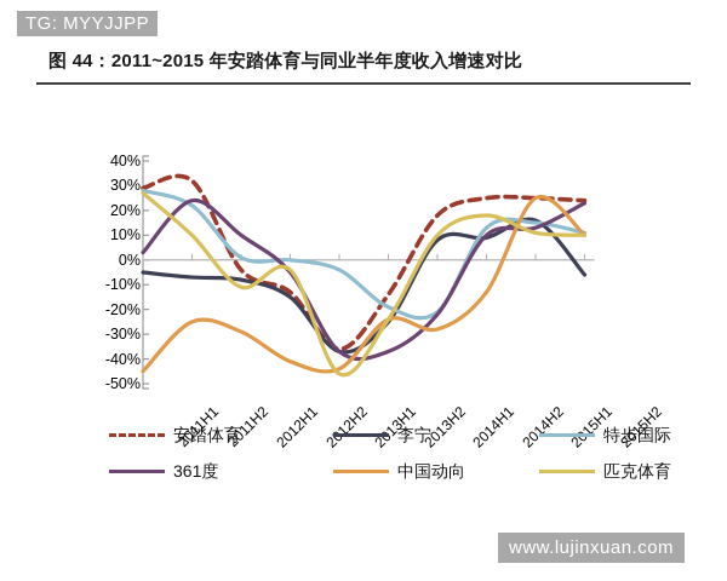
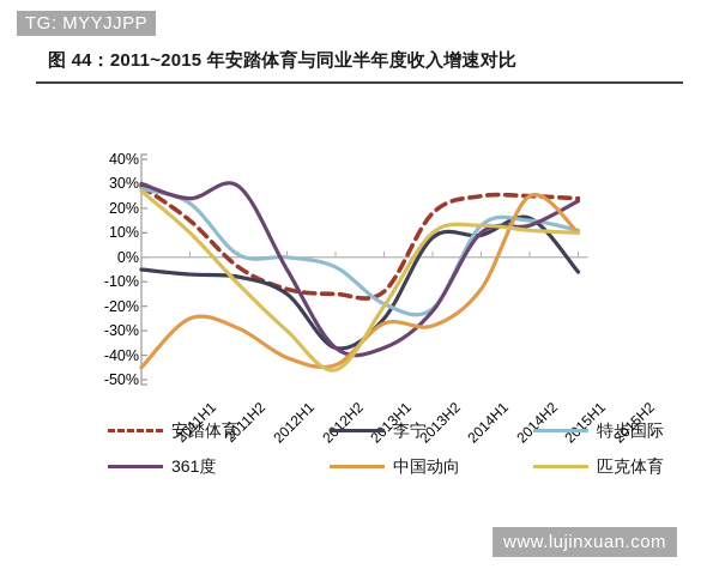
361度/2011H1: 3% -> 30%
安踏体育/2011H2: 32% -> 15%
361度/2012H1: 10% -> 29%
匹克体育/2012H2: -4% -> -30%
安踏体育/2013H1: -36% -> -15%
中国动向/2013H2: -24% -> -27%
匹克体育/2013H2: -24% -> -20%
匹克体育/2014H2: 18% -> 13%
